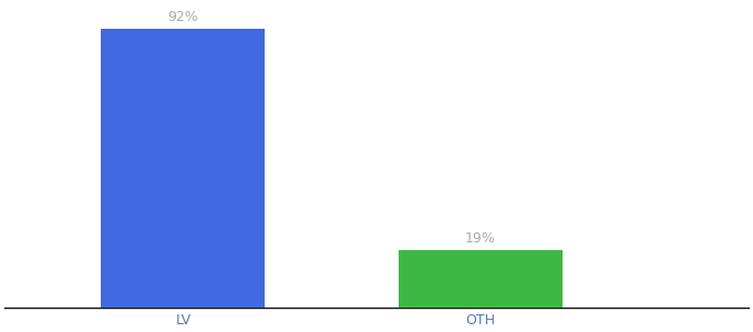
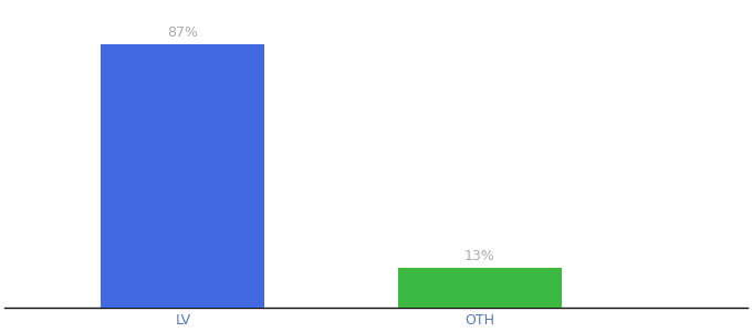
LV: 92% -> 87%
OTH: 19% -> 13%
